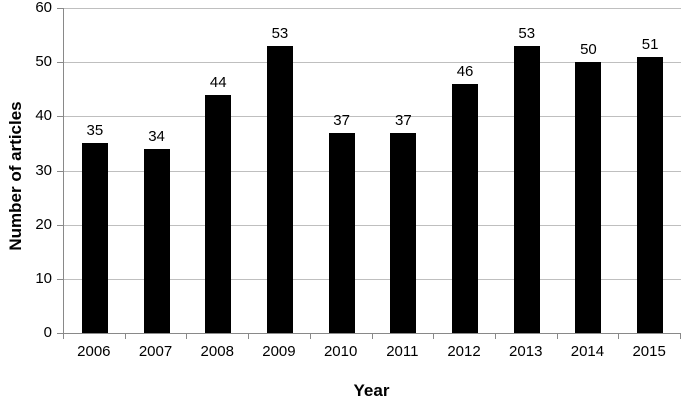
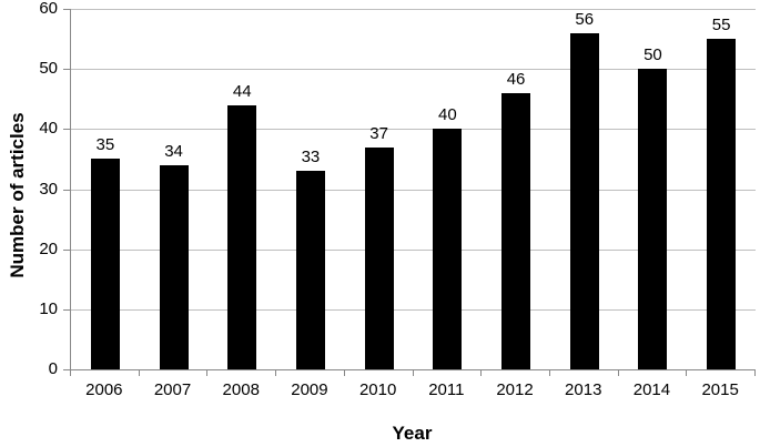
2009: 53 -> 33
2011: 37 -> 40
2013: 53 -> 56
2015: 51 -> 55
